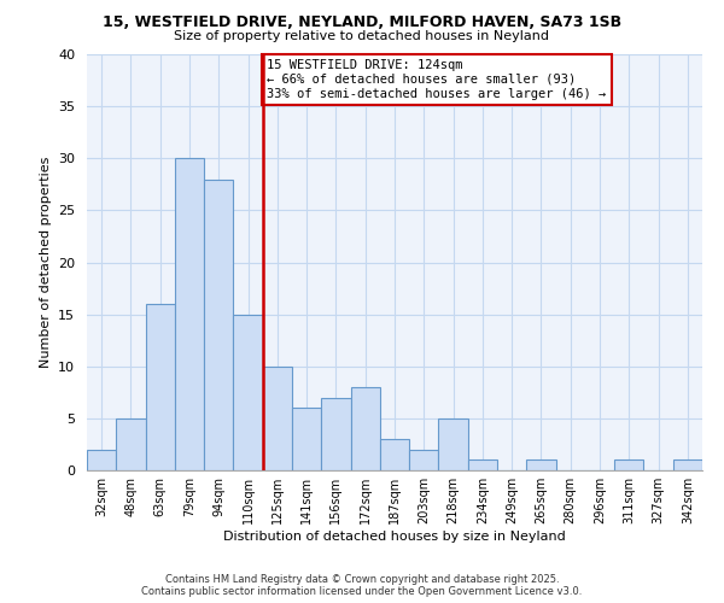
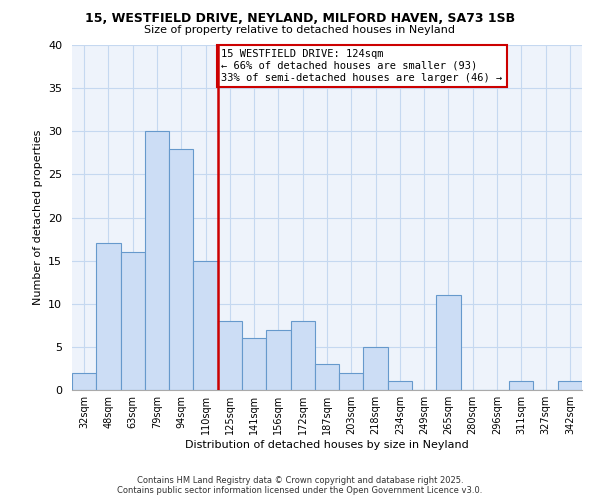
48sqm: 5 -> 17
125sqm: 10 -> 8
265sqm: 1 -> 11
